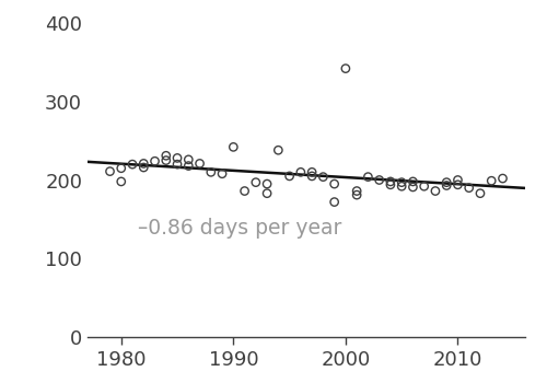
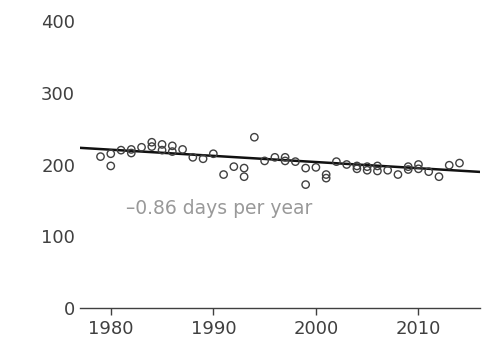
1990: 242 -> 215
2000: 342 -> 196
